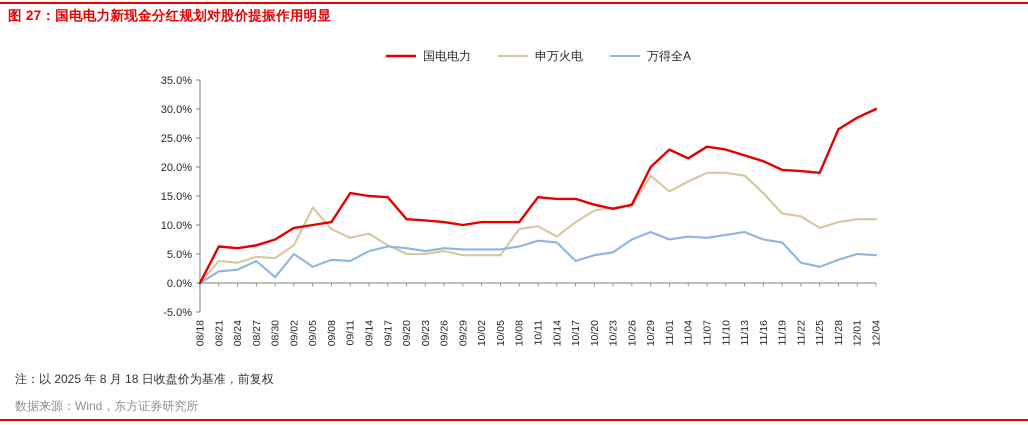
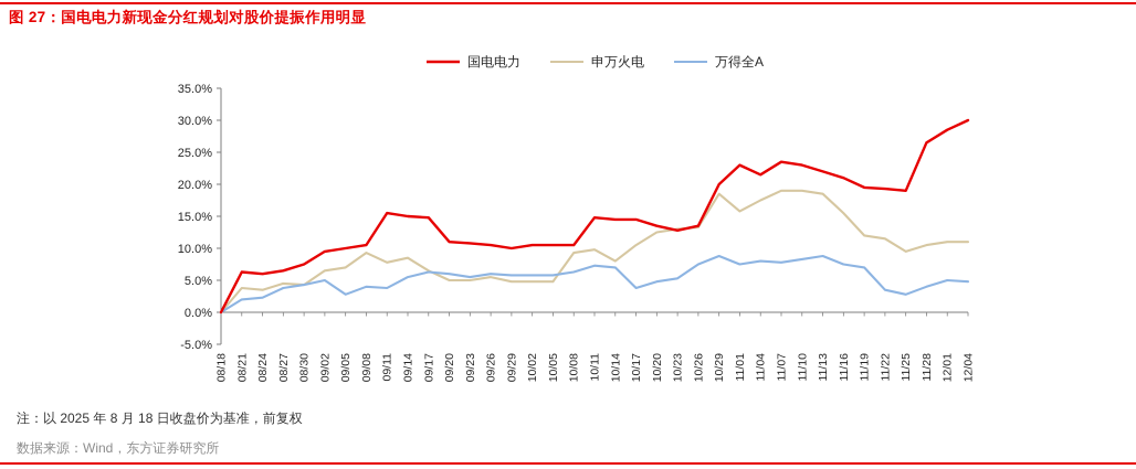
万得全A/08/30: 1% -> 4%
申万火电/09/05: 13% -> 7%
